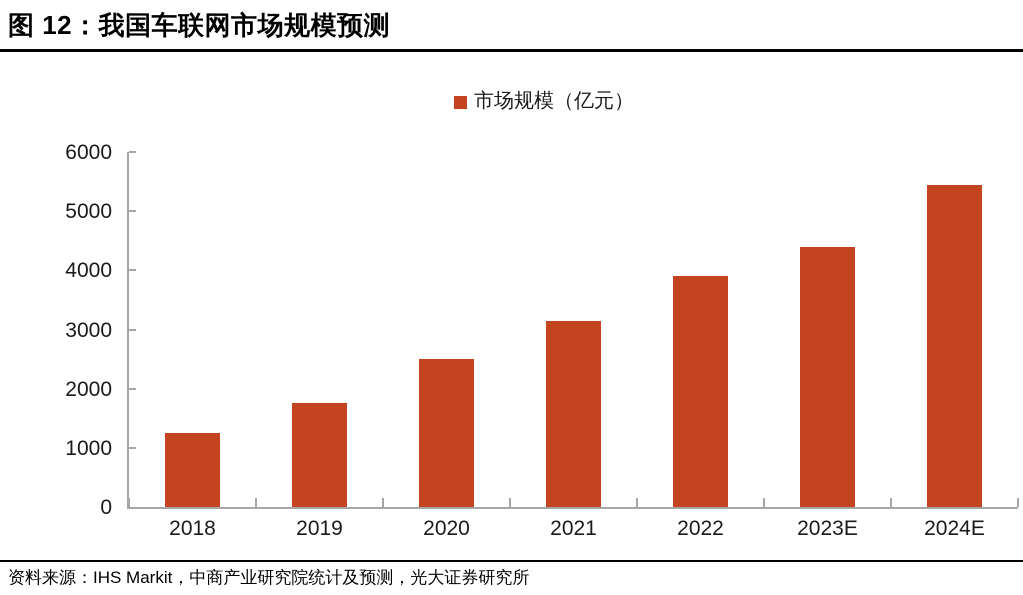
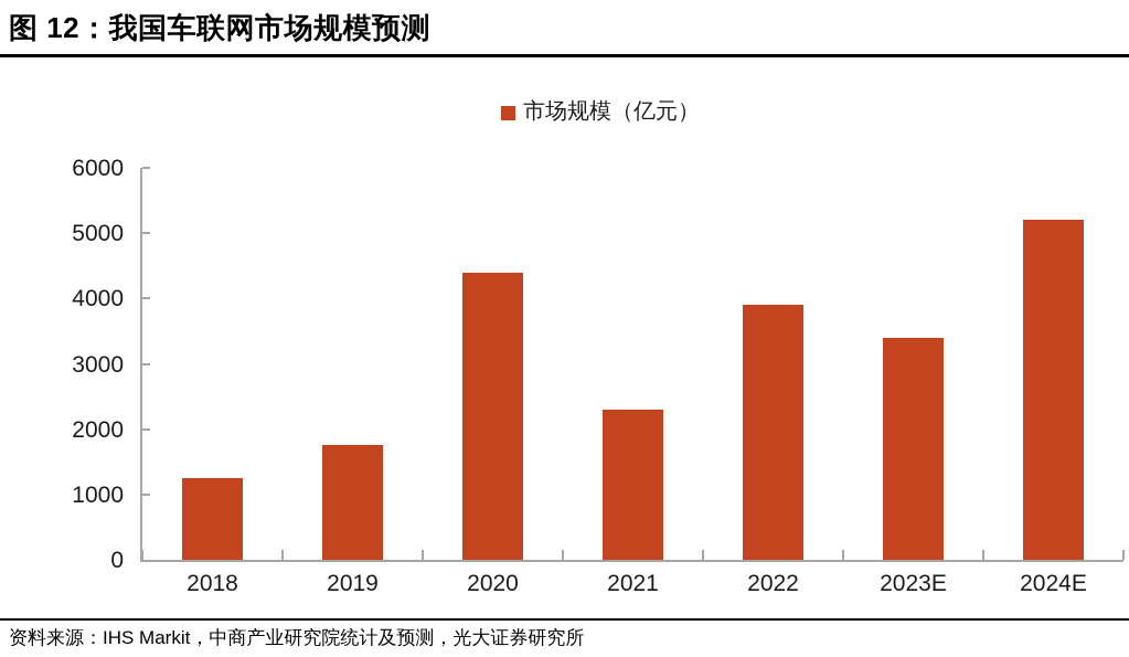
2020: 2500 -> 4400
2021: 3200 -> 2300
2023E: 4400 -> 3400
2024E: 5400 -> 5200
